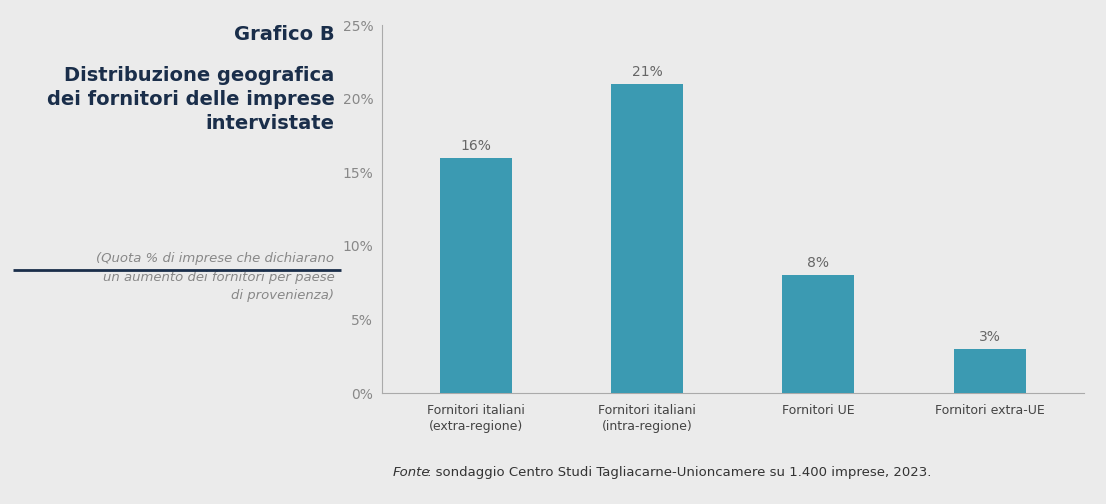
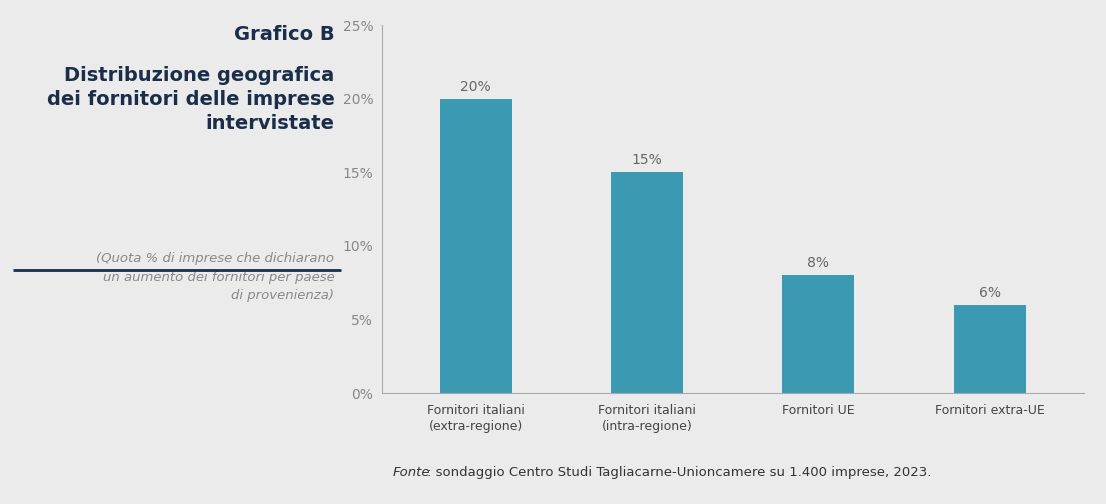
Fornitori italiani (extra-regione): 16% -> 20%
Fornitori italiani (intra-regione): 21% -> 15%
Fornitori extra-UE: 3% -> 6%
